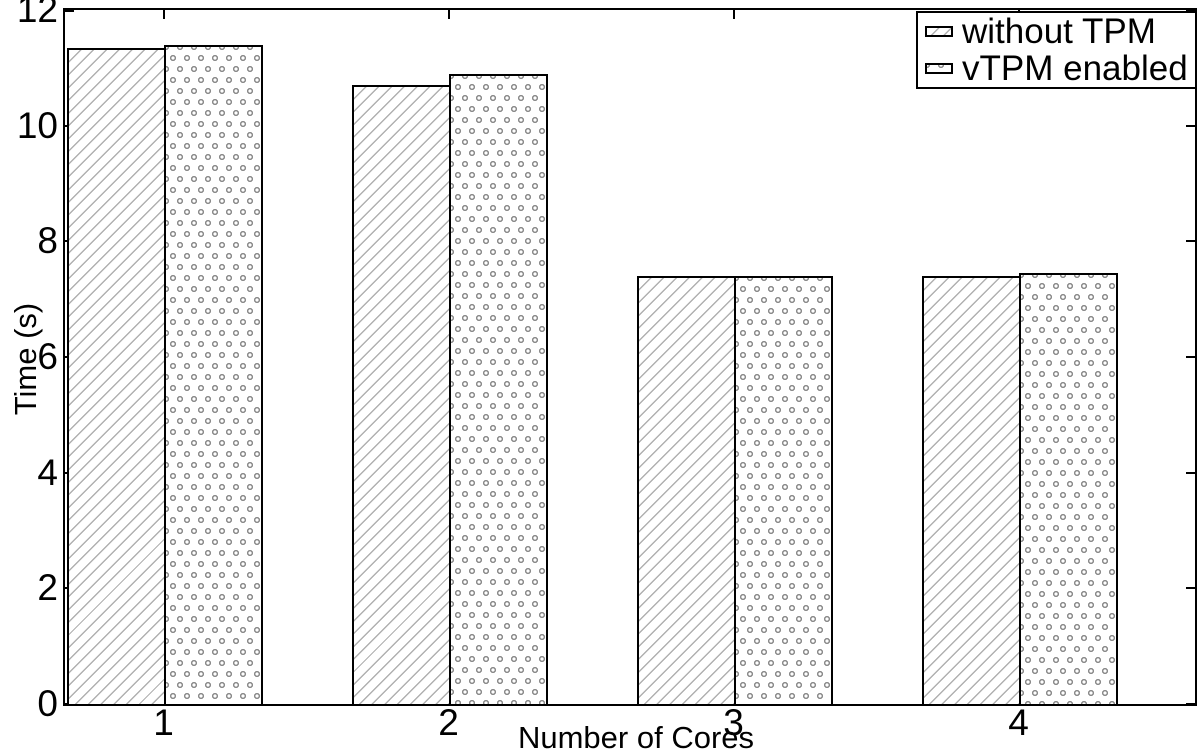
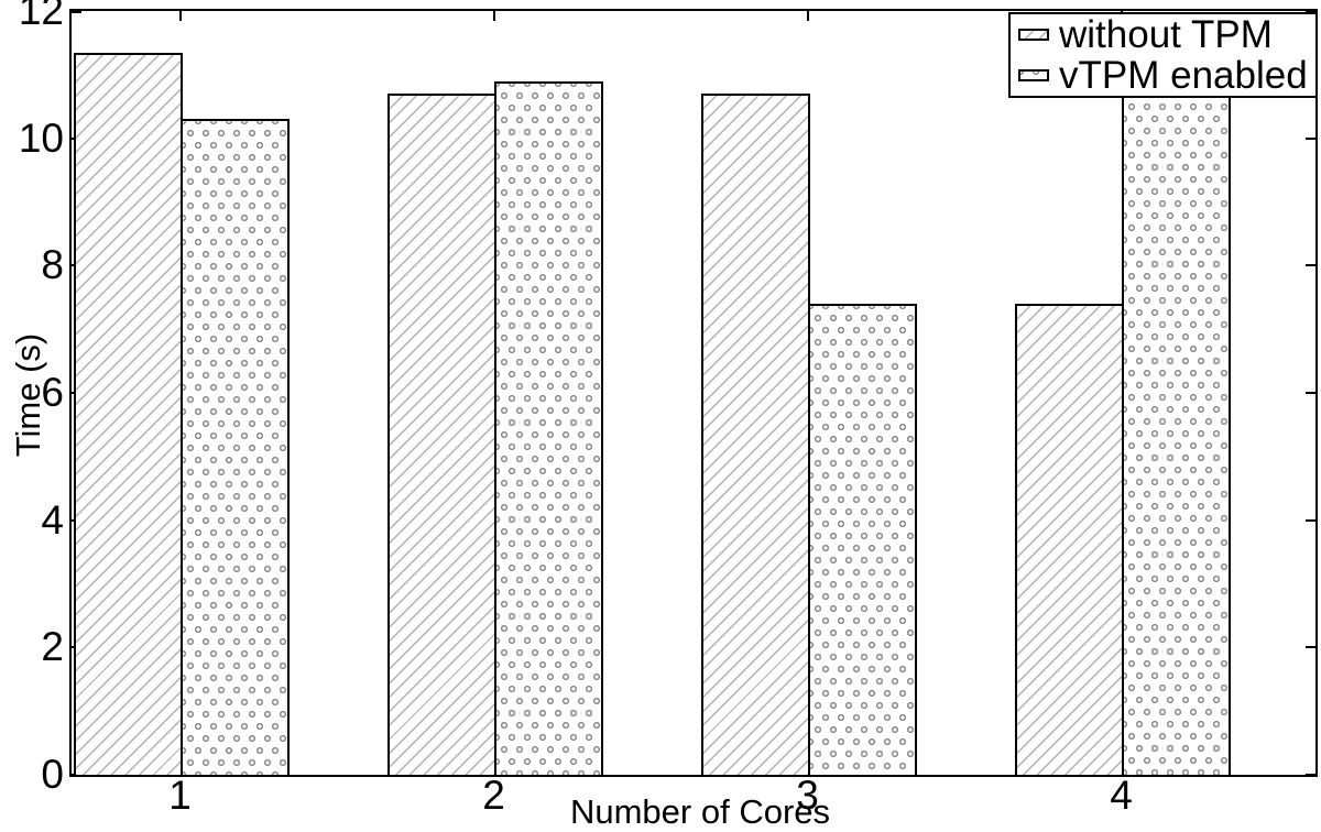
vTPM enabled/1: 11.4 -> 10.3
without TPM/3: 7.4 -> 10.7
vTPM enabled/4: 7.5 -> 11.1
